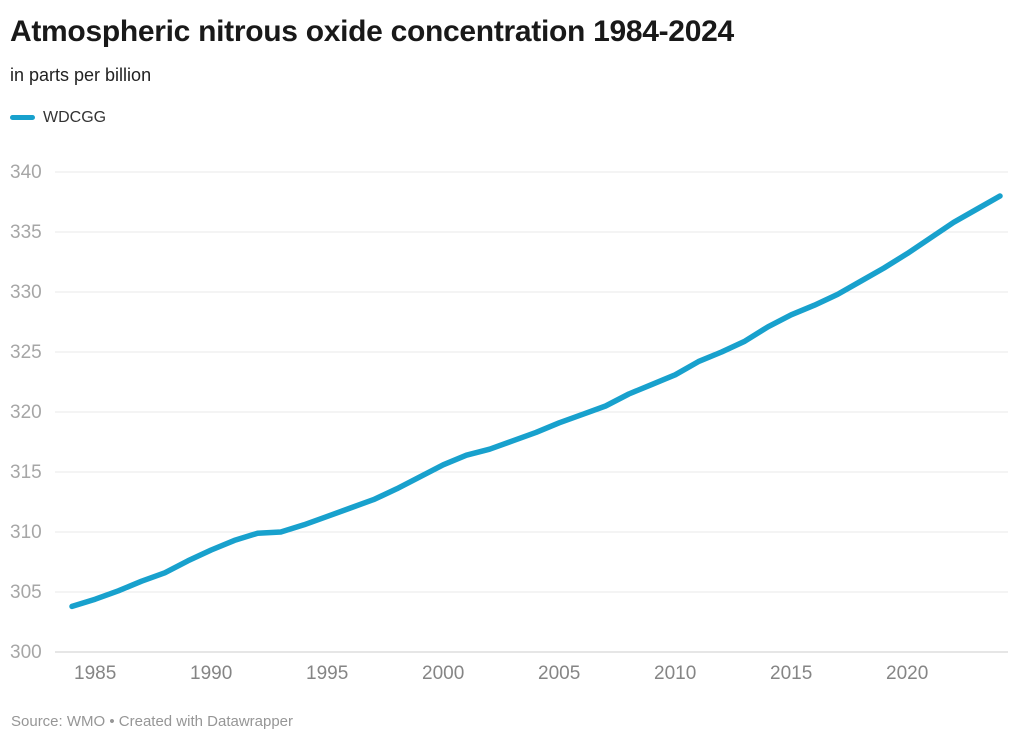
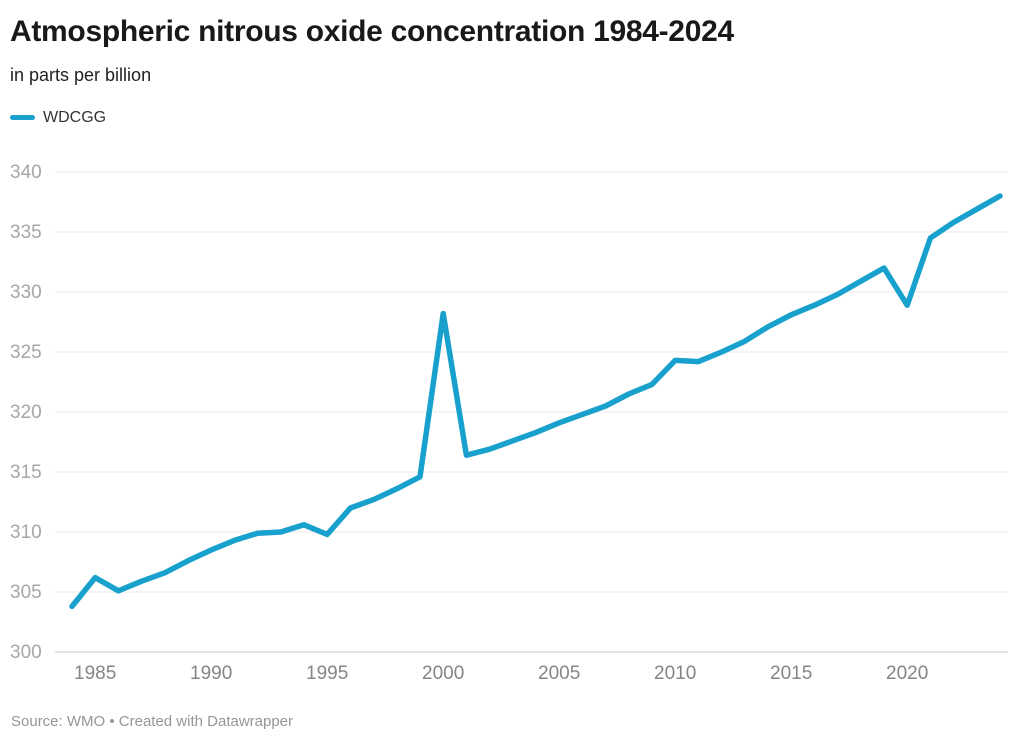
1985: 304.4 -> 306.2
1995: 311.3 -> 309.8
2000: 315.6 -> 328.2
2010: 323.1 -> 324.3
2020: 333.2 -> 328.9
